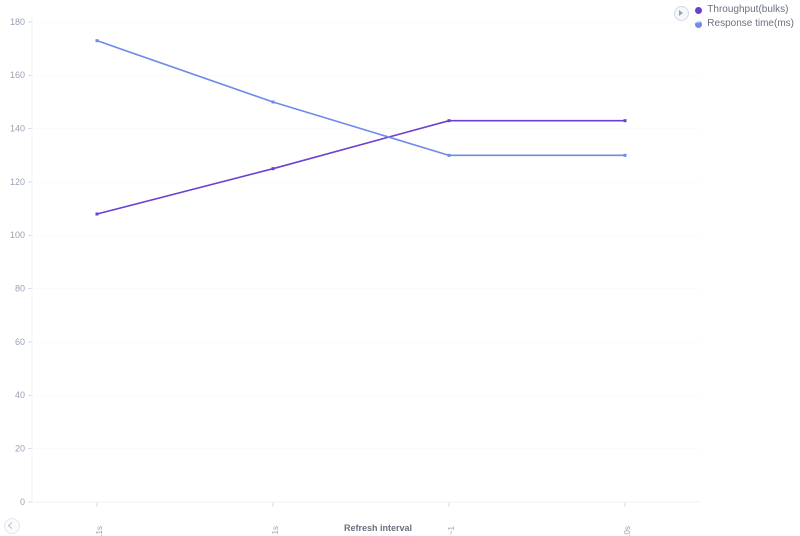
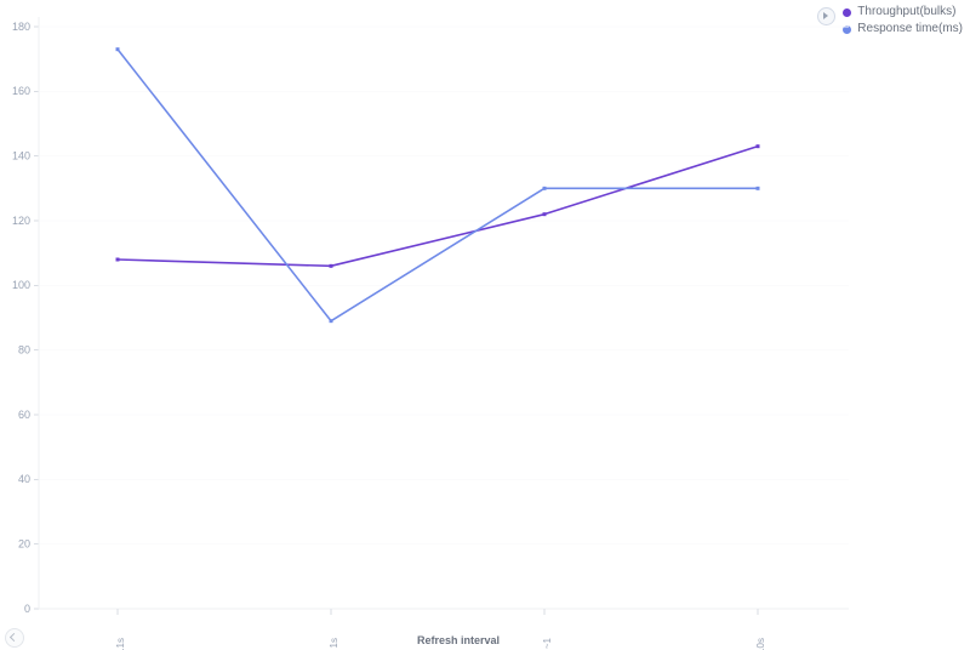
Throughput(bulks)/1s: 125 -> 106
Response time(ms)/1s: 150 -> 89
Throughput(bulks)/~1: 143 -> 122
